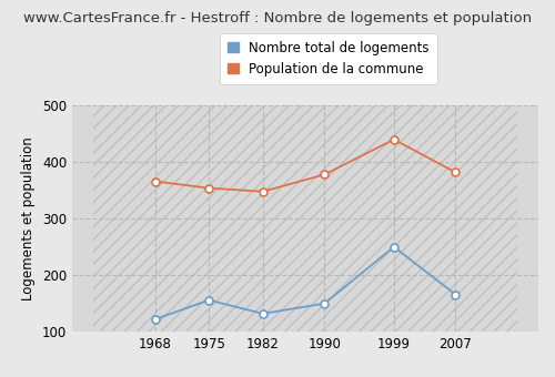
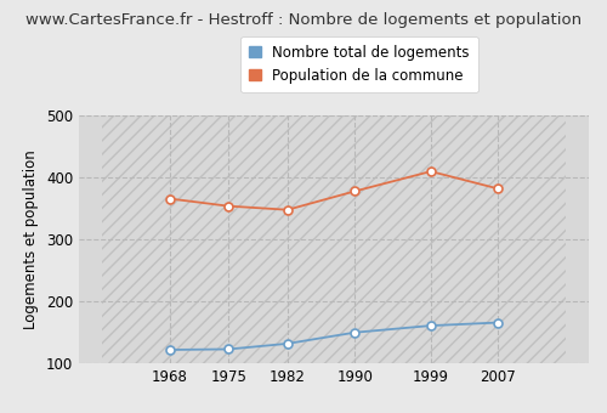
Nombre total de logements/1975: 156 -> 123
Nombre total de logements/1999: 250 -> 161
Population de la commune/1999: 440 -> 410
